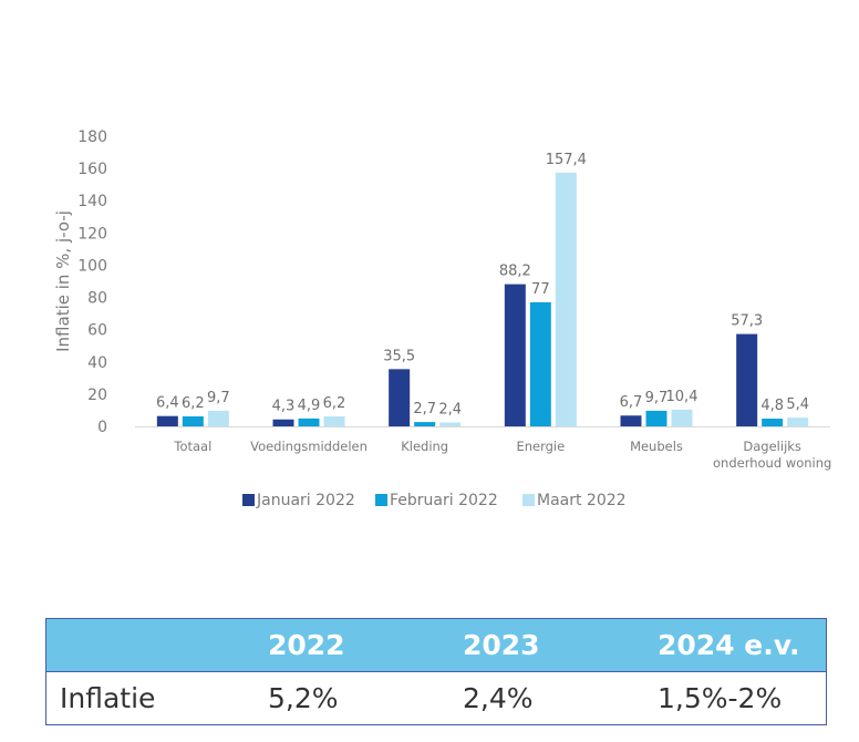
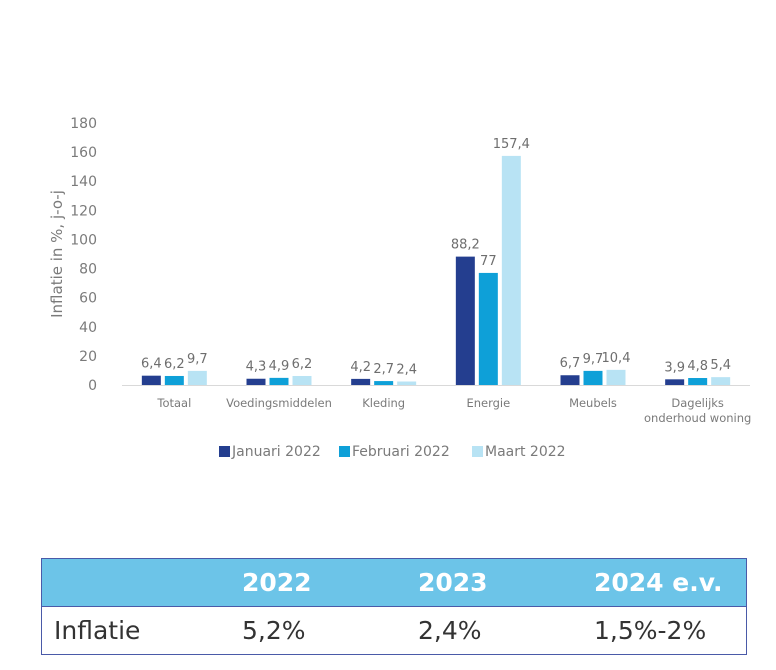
Januari 2022/Kleding: 35,5 -> 4,2
Januari 2022/Dagelijks onderhoud woning: 57,3 -> 3,9
